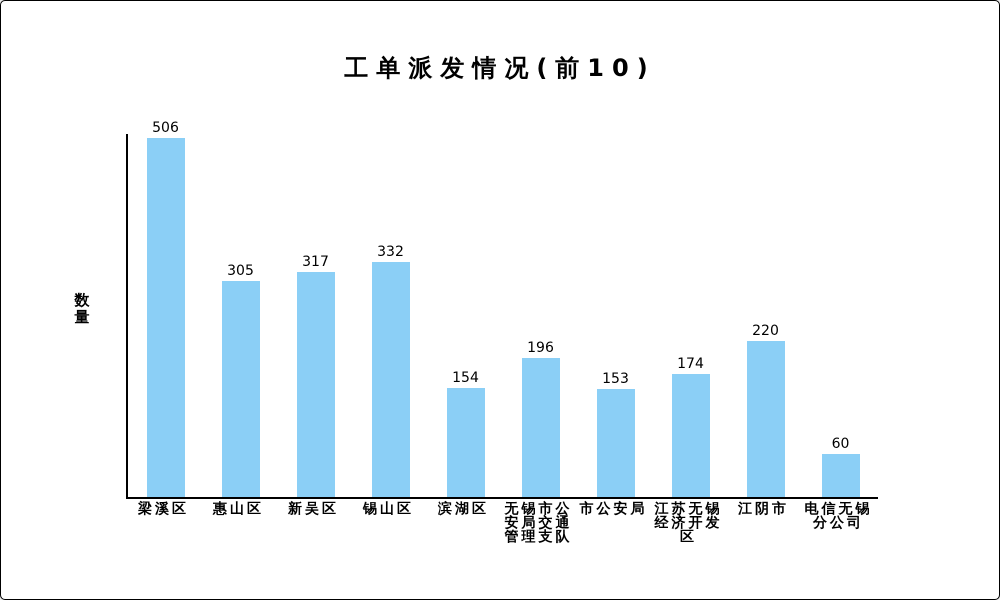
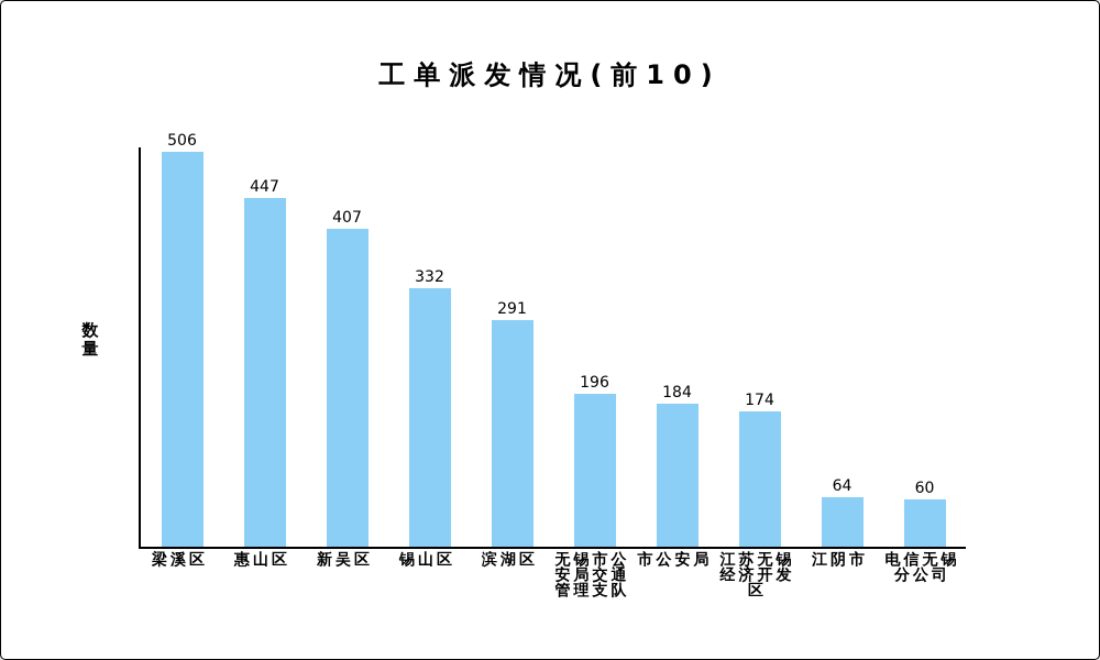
惠山区: 305 -> 447
新吴区: 317 -> 407
滨湖区: 154 -> 291
市公安局: 153 -> 184
江阴市: 220 -> 64
